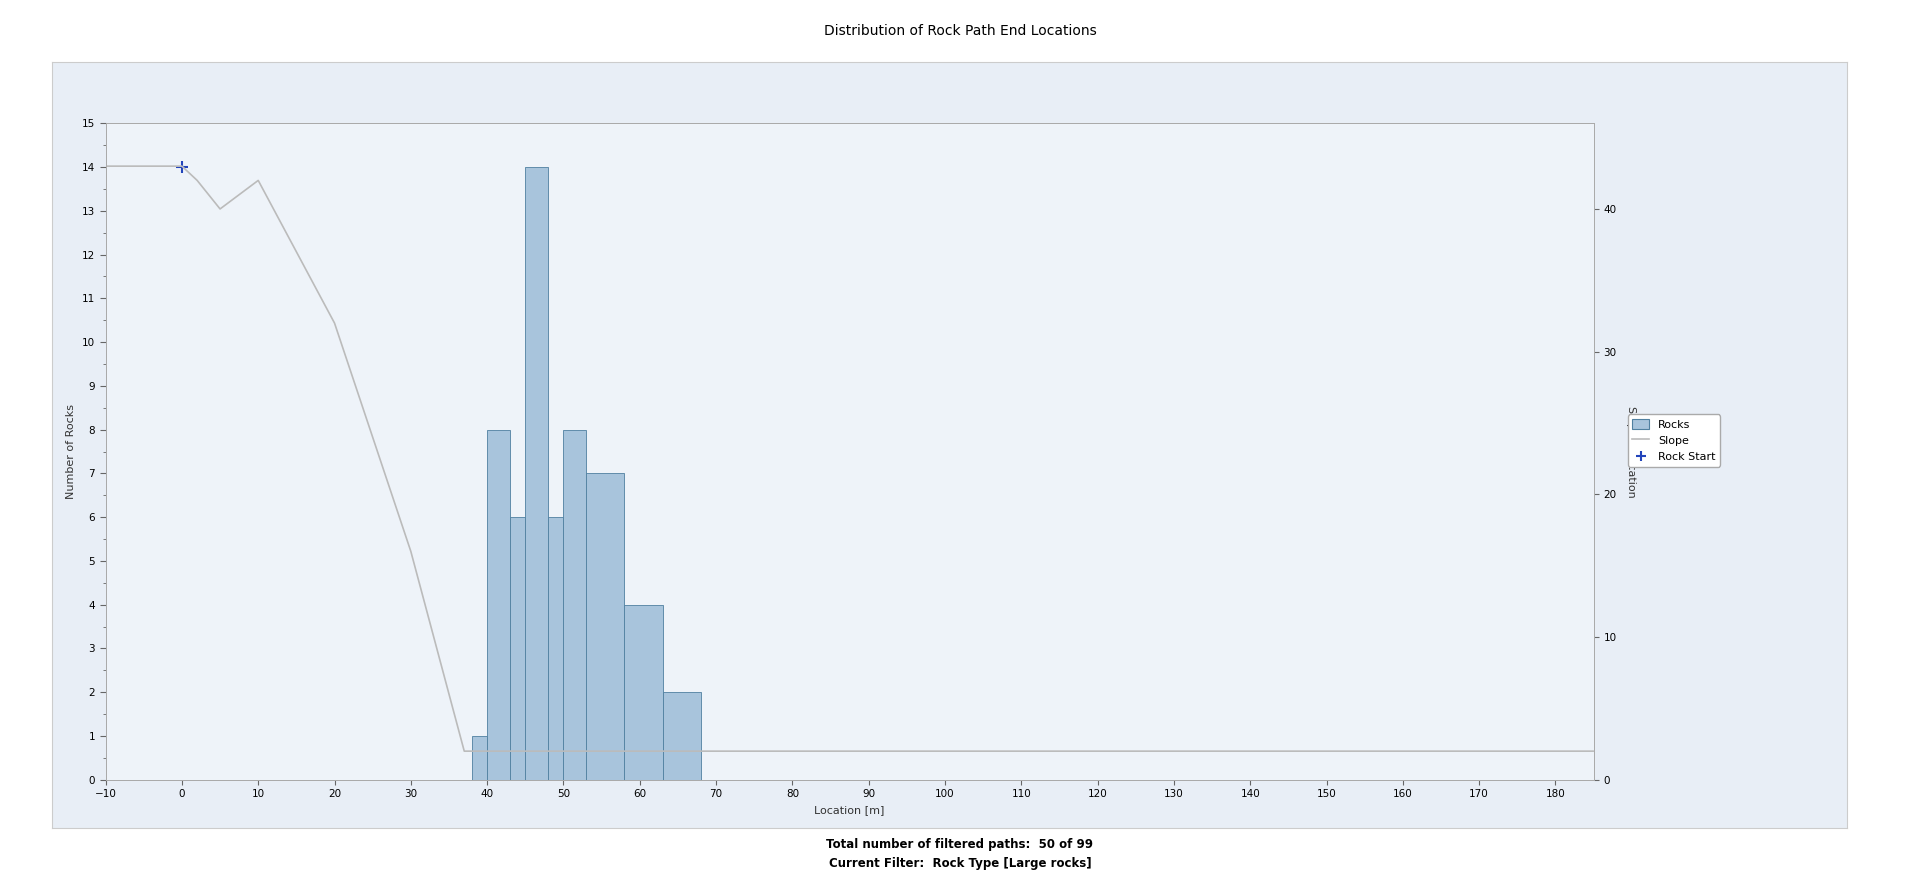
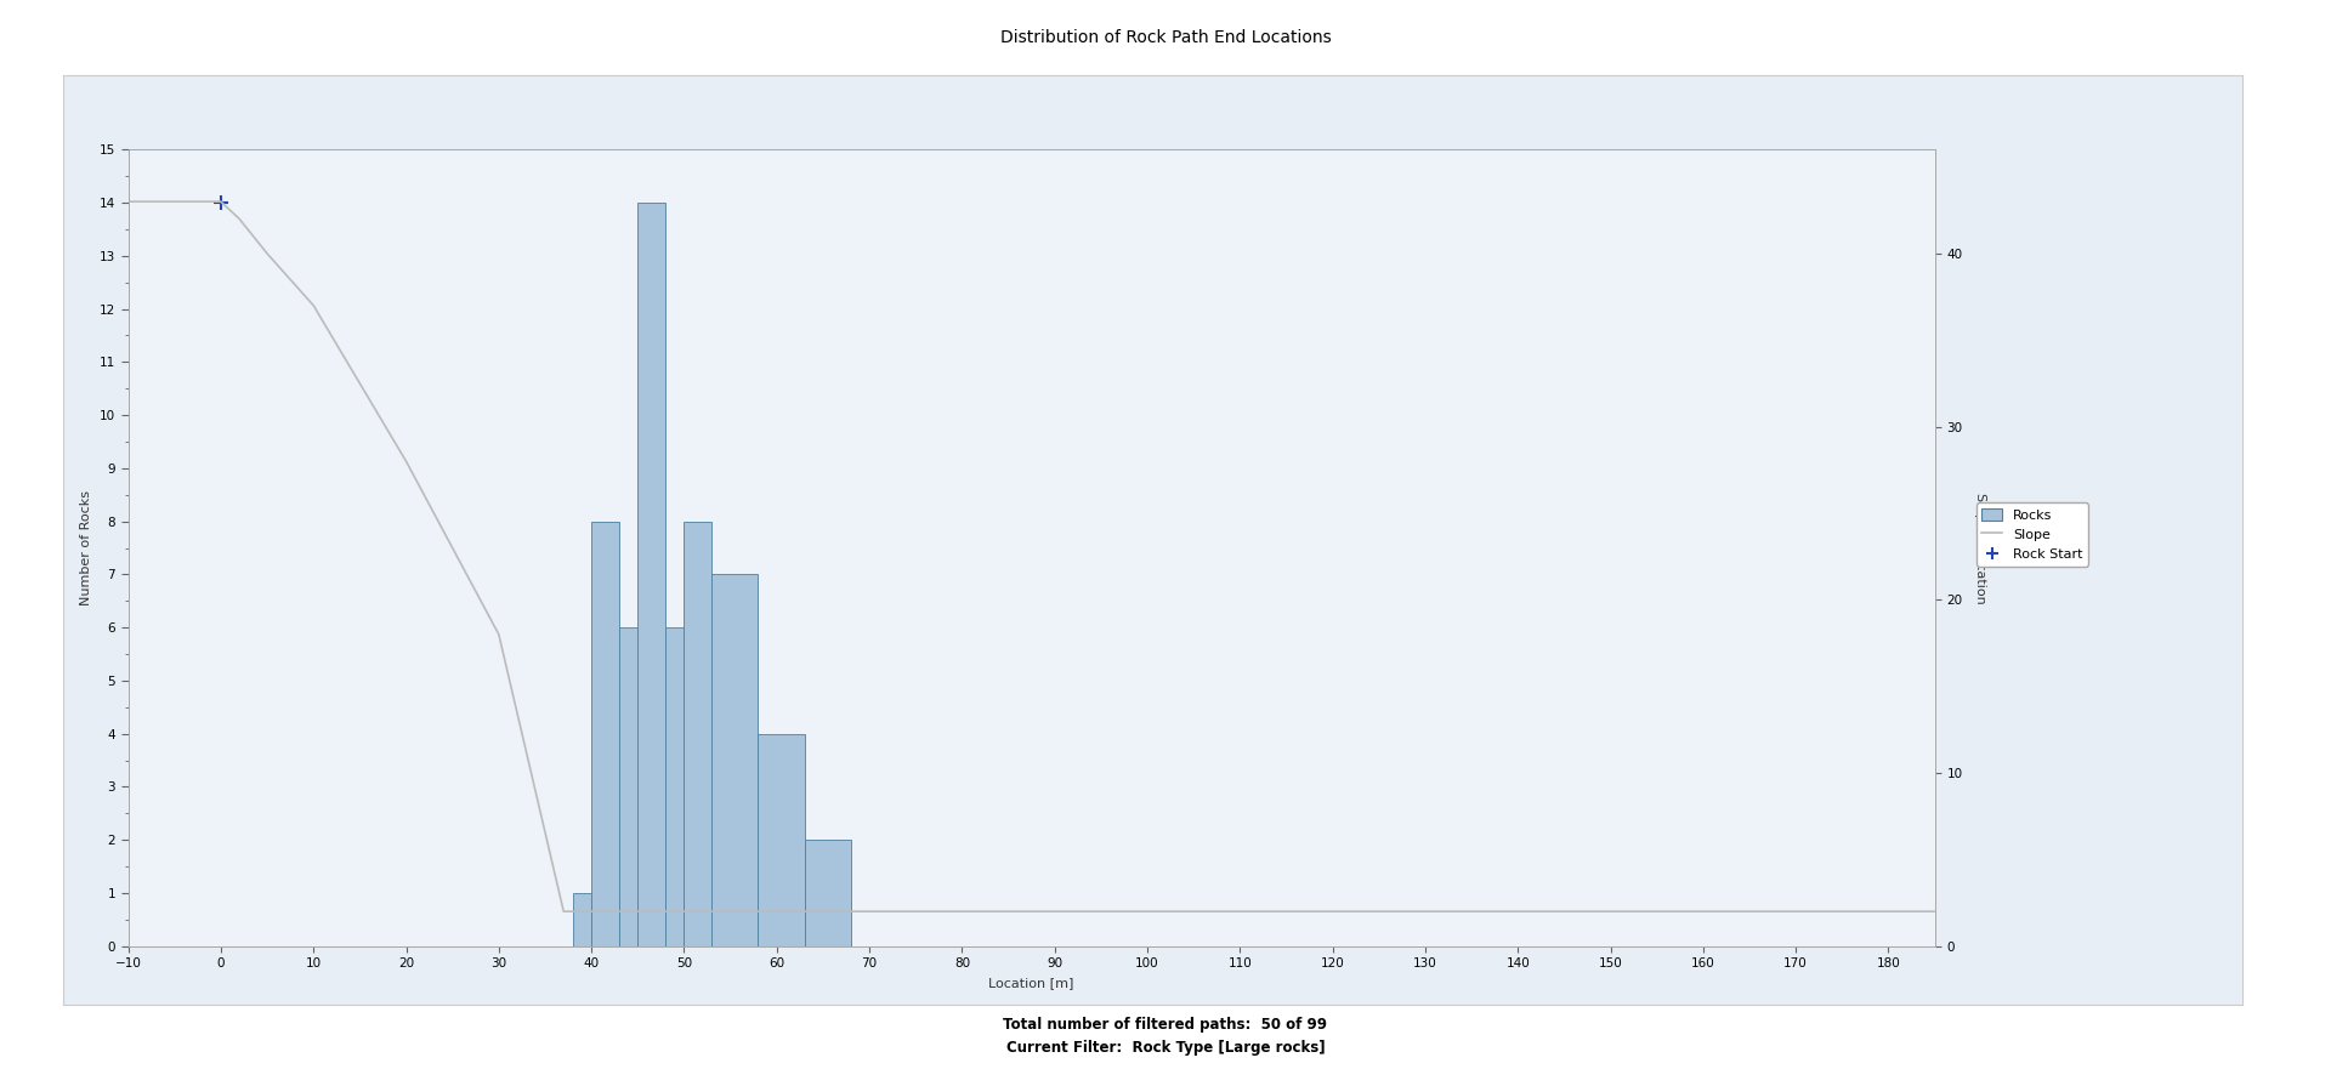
Slope/10: 42 -> 37
Slope/20: 32 -> 28
Slope/30: 16 -> 18
